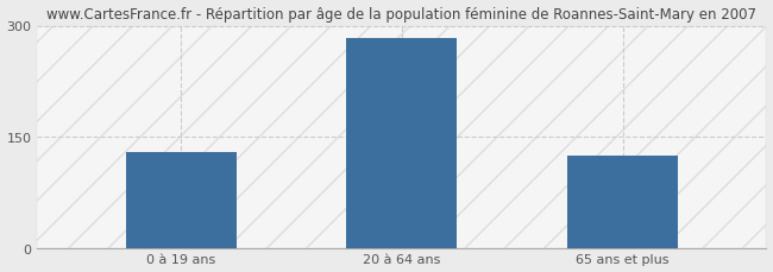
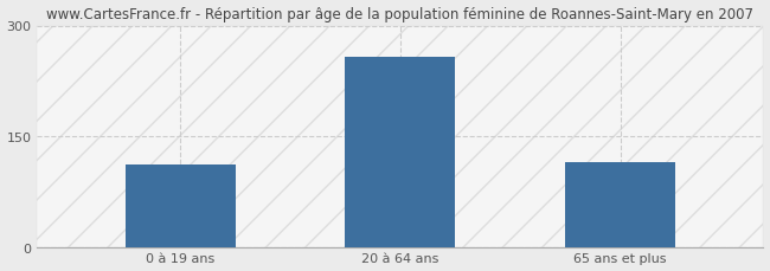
0 à 19 ans: 130 -> 112
20 à 64 ans: 283 -> 258
65 ans et plus: 125 -> 114
